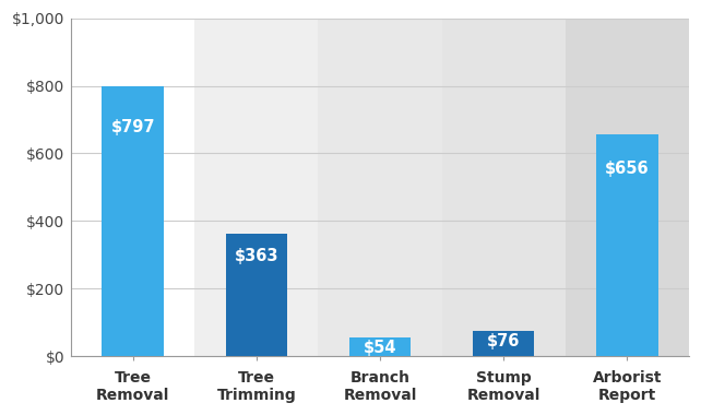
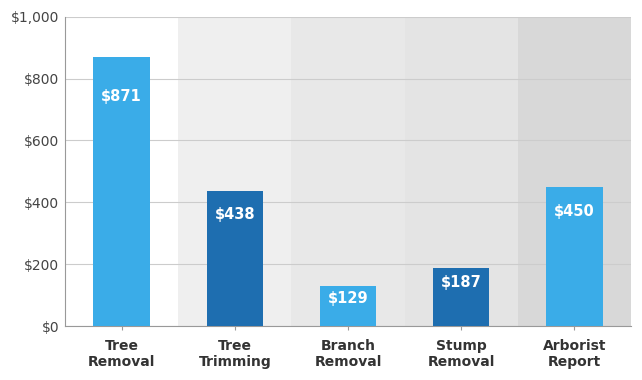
Tree Removal: $797 -> $871
Tree Trimming: $363 -> $438
Branch Removal: $54 -> $129
Stump Removal: $76 -> $187
Arborist Report: $656 -> $450
